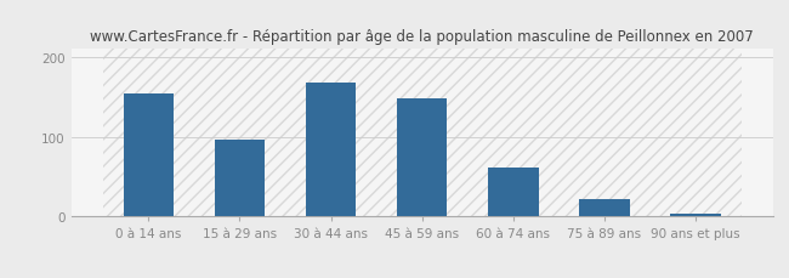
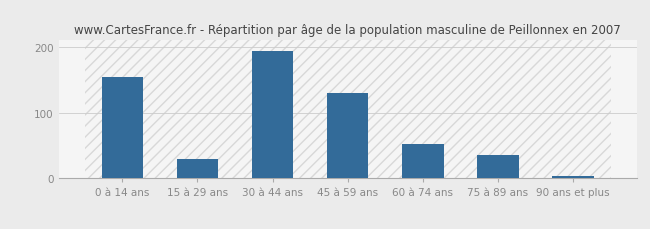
15 à 29 ans: 97 -> 30
30 à 44 ans: 168 -> 194
45 à 59 ans: 148 -> 130
60 à 74 ans: 62 -> 52
75 à 89 ans: 22 -> 36
